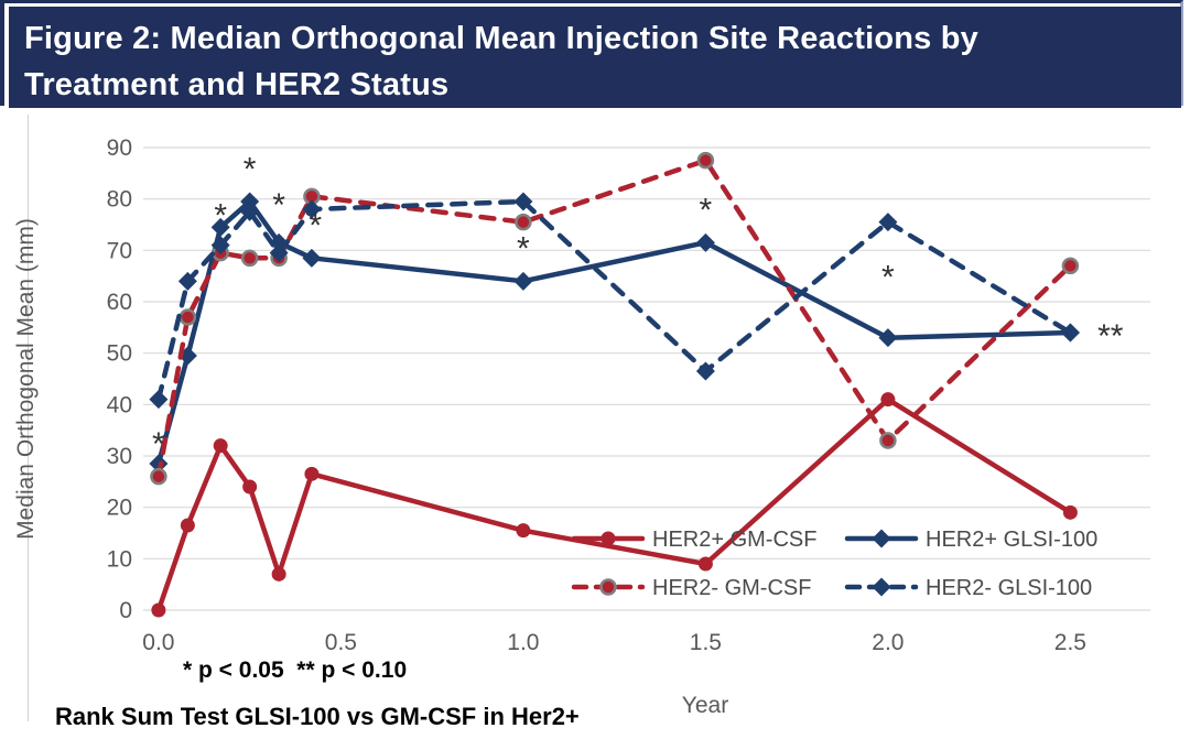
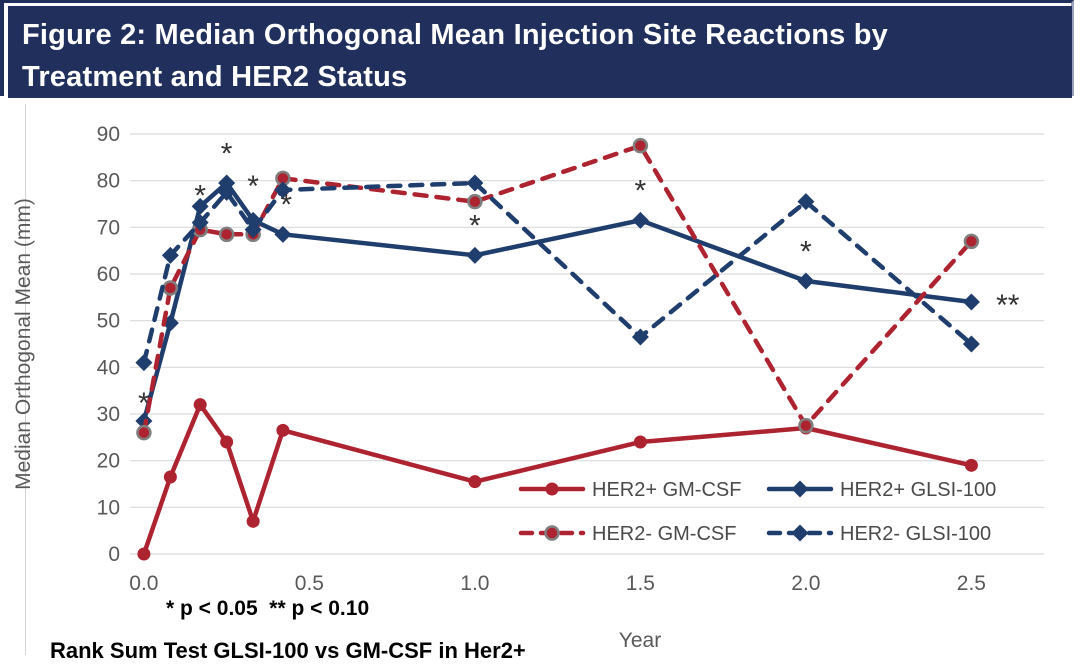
HER2+ GM-CSF/1.5: 9 -> 24
HER2+ GM-CSF/2.0: 41 -> 27
HER2+ GLSI-100/2.0: 53 -> 58
HER2- GM-CSF/2.0: 33 -> 28
HER2- GLSI-100/2.5: 54 -> 45
